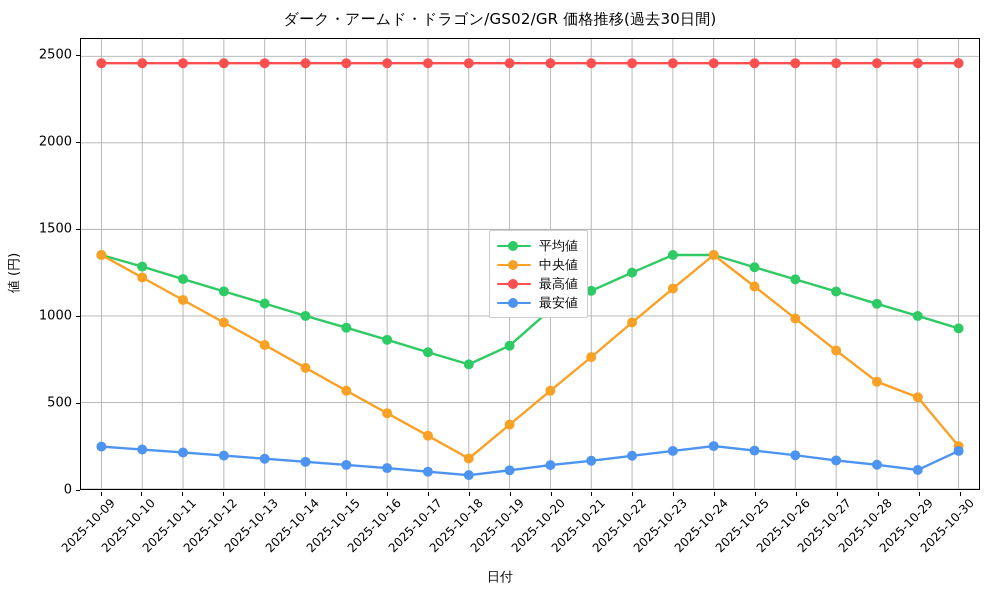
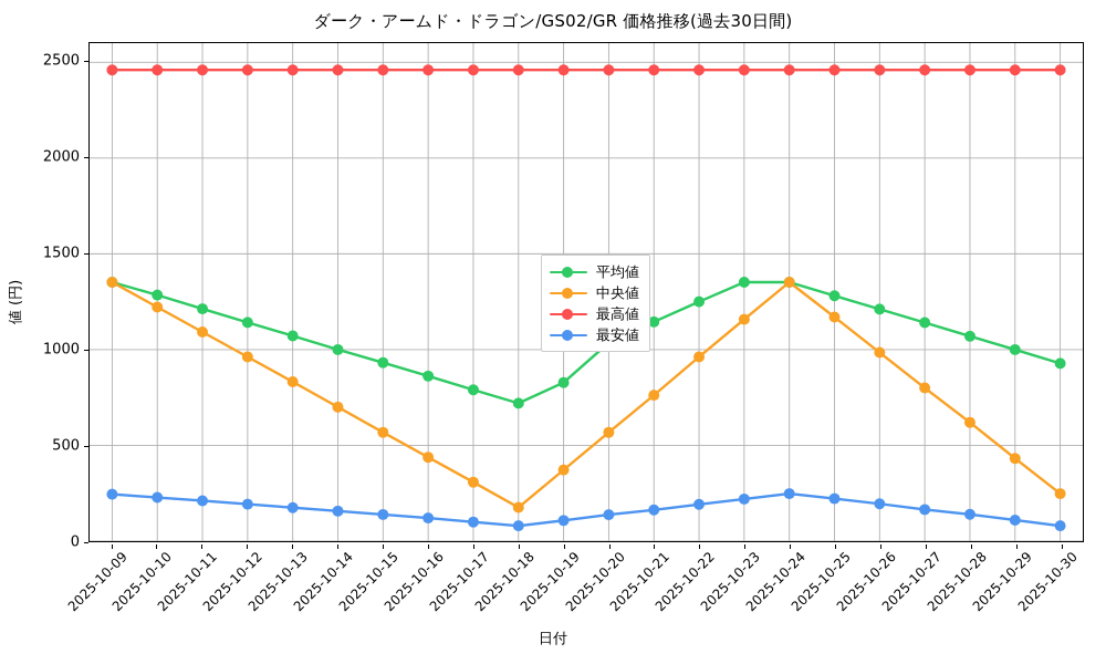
中央値/2025-10-29: 530 -> 430
最安値/2025-10-30: 220 -> 80
